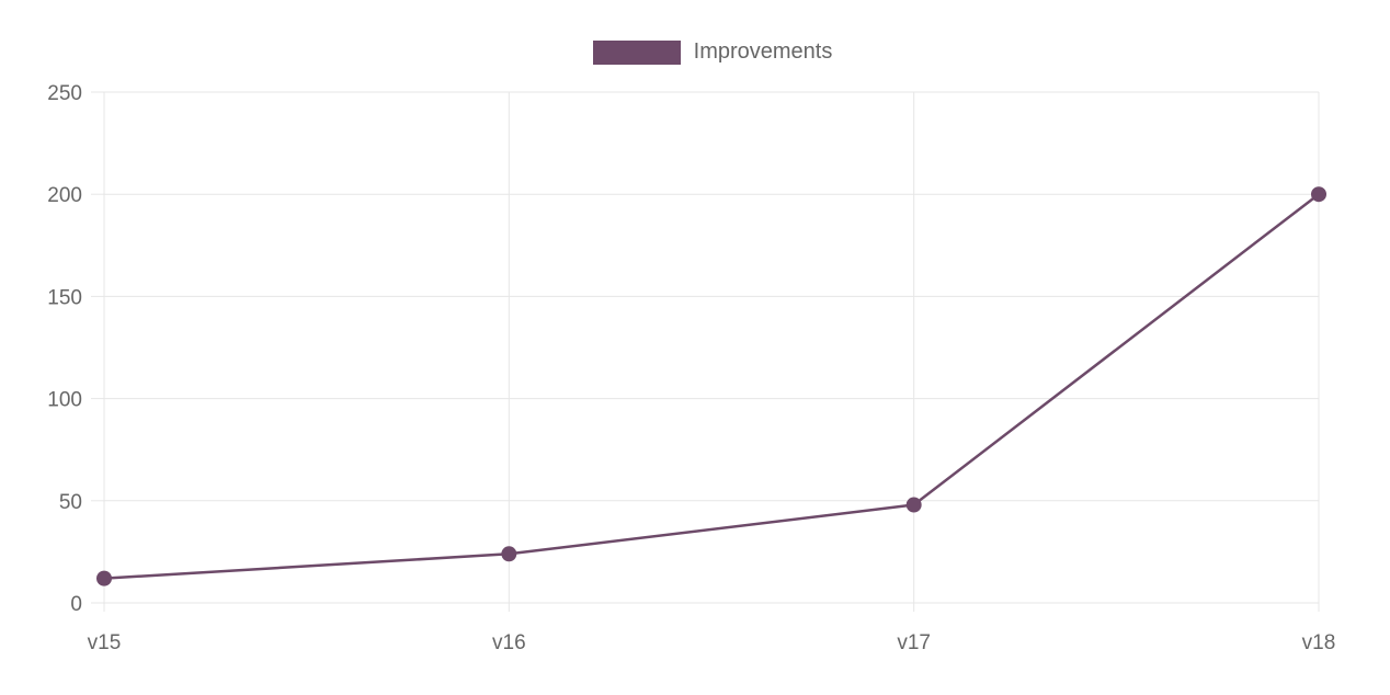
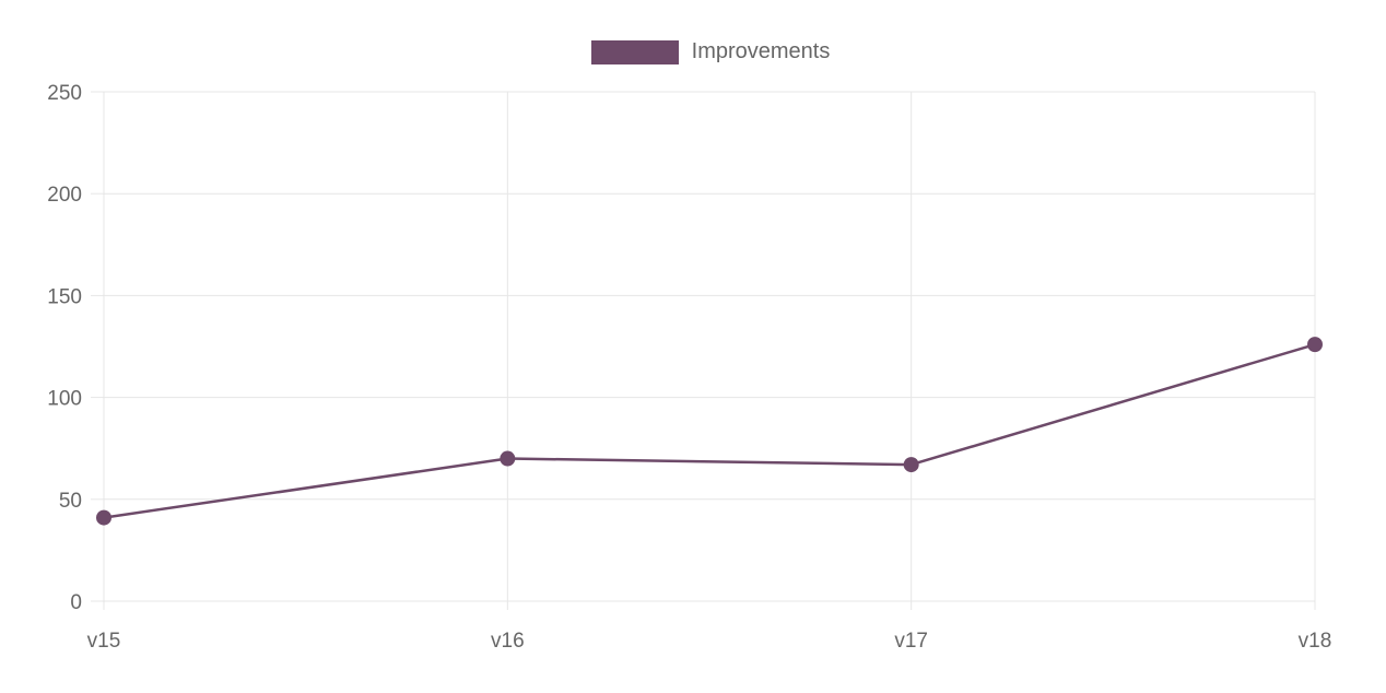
v15: 12 -> 41
v16: 24 -> 70
v17: 48 -> 67
v18: 200 -> 126
